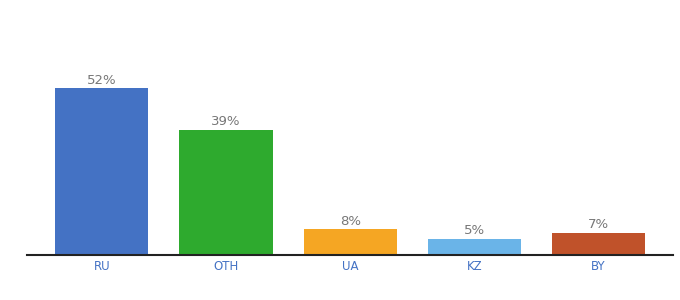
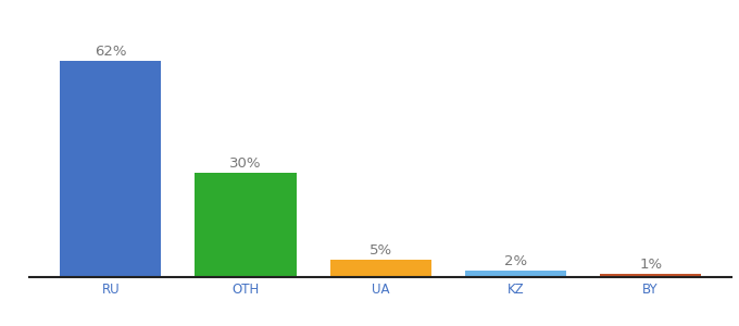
RU: 52% -> 62%
OTH: 39% -> 30%
UA: 8% -> 5%
KZ: 5% -> 2%
BY: 7% -> 1%
